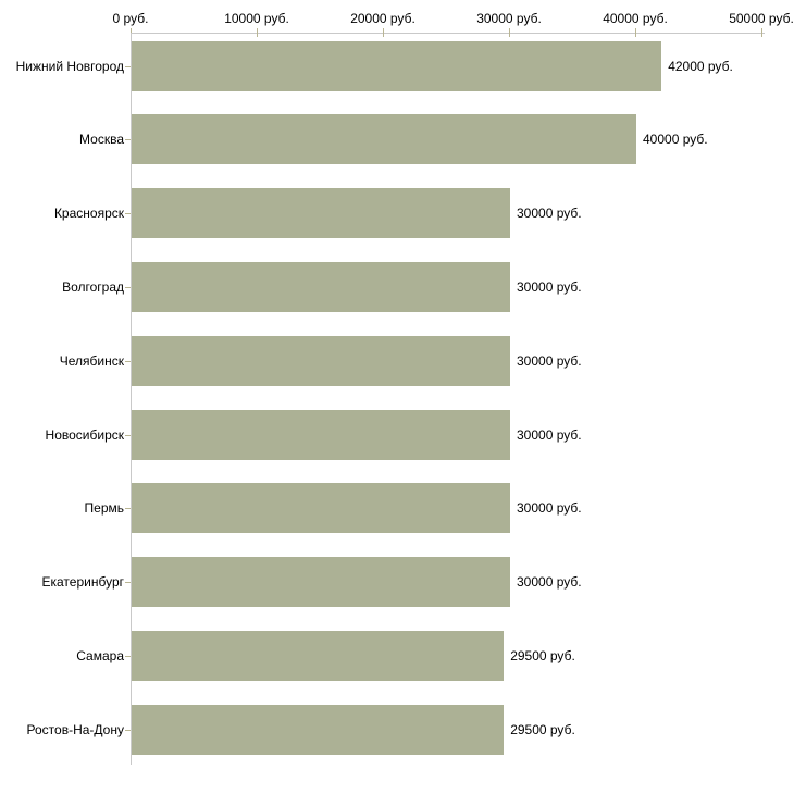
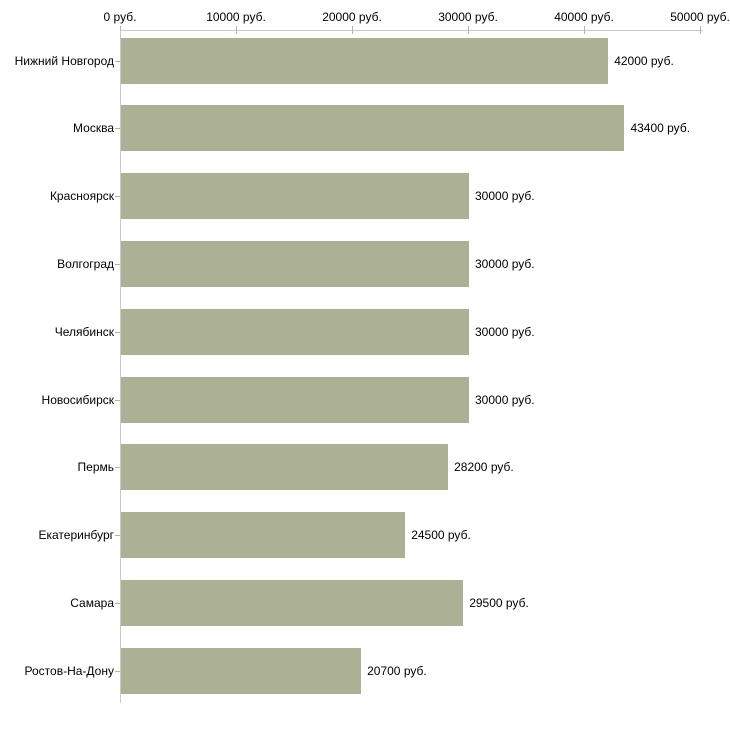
Москва: 40000 -> 43400
Пермь: 30000 -> 28200
Екатеринбург: 30000 -> 24500
Ростов-На-Дону: 29500 -> 20700
